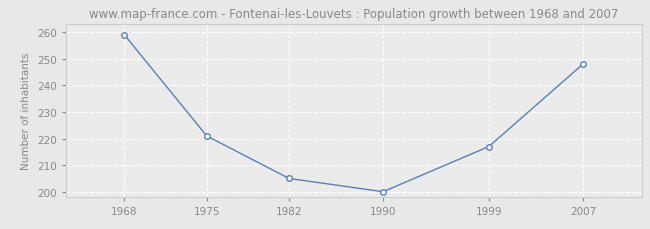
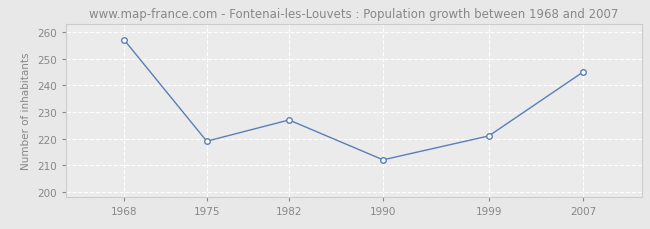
1968: 259 -> 257
1975: 221 -> 219
1982: 205 -> 227
1990: 200 -> 212
1999: 217 -> 221
2007: 248 -> 245
